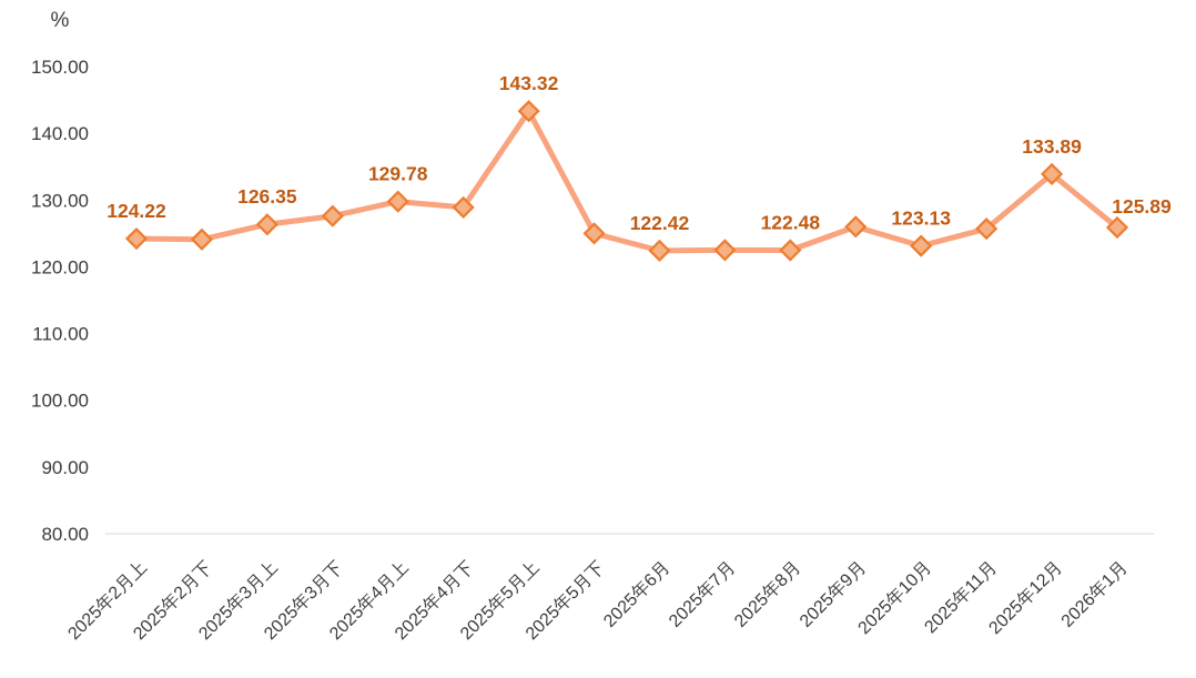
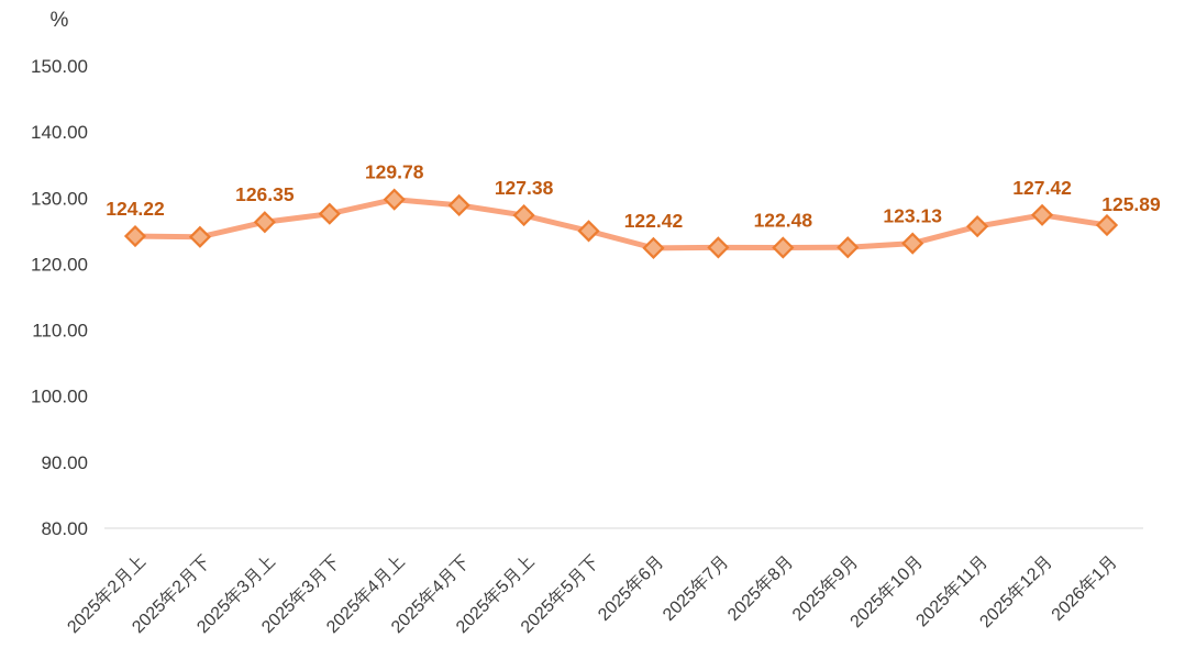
2025年5月上: 143.32 -> 127.38
2025年9月: 126 -> 123
2025年12月: 133.89 -> 127.42
